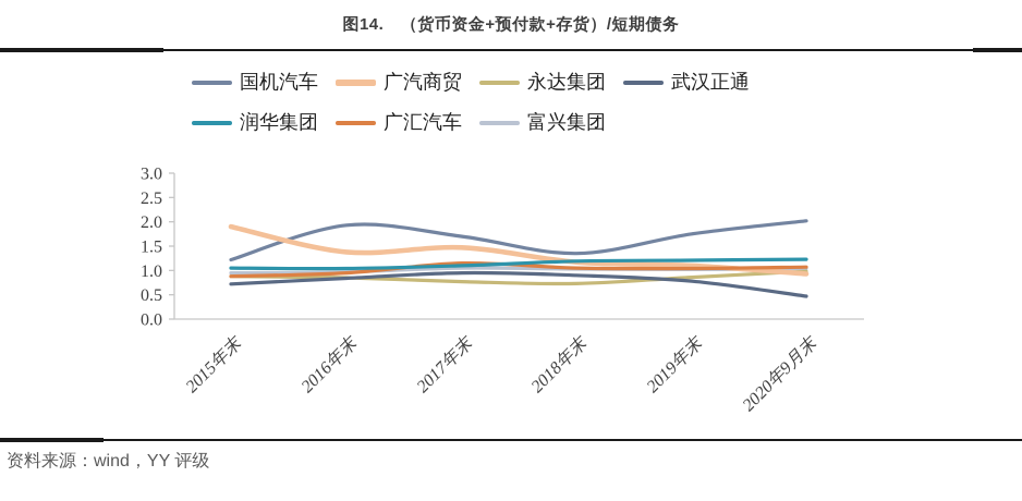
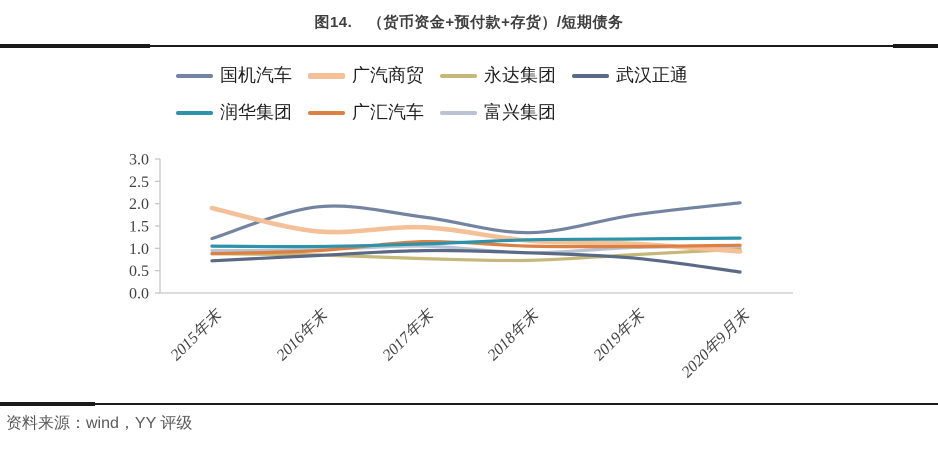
富兴集团/2018年末: 1.0 -> 0.9
